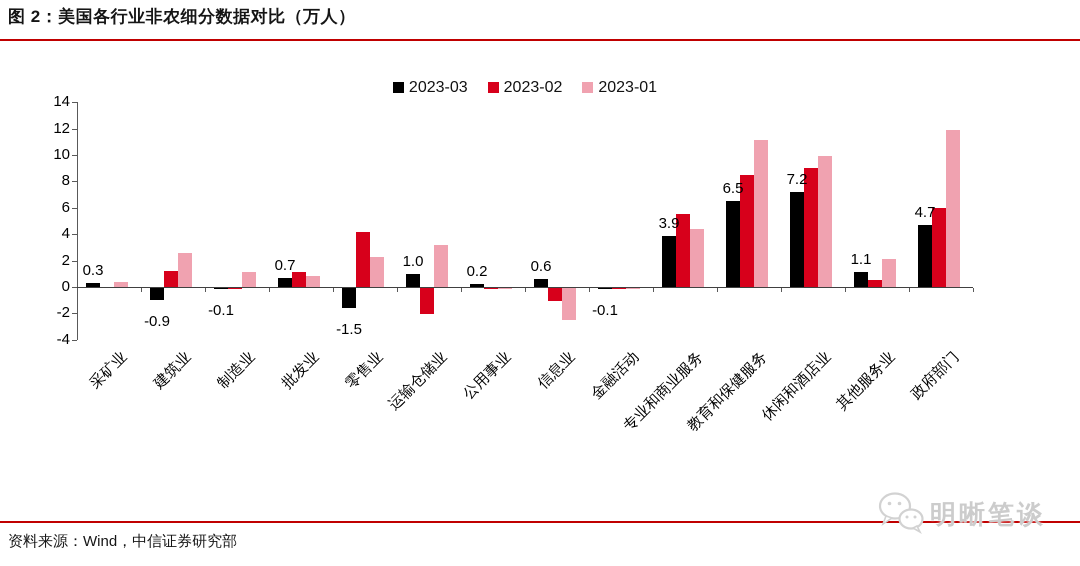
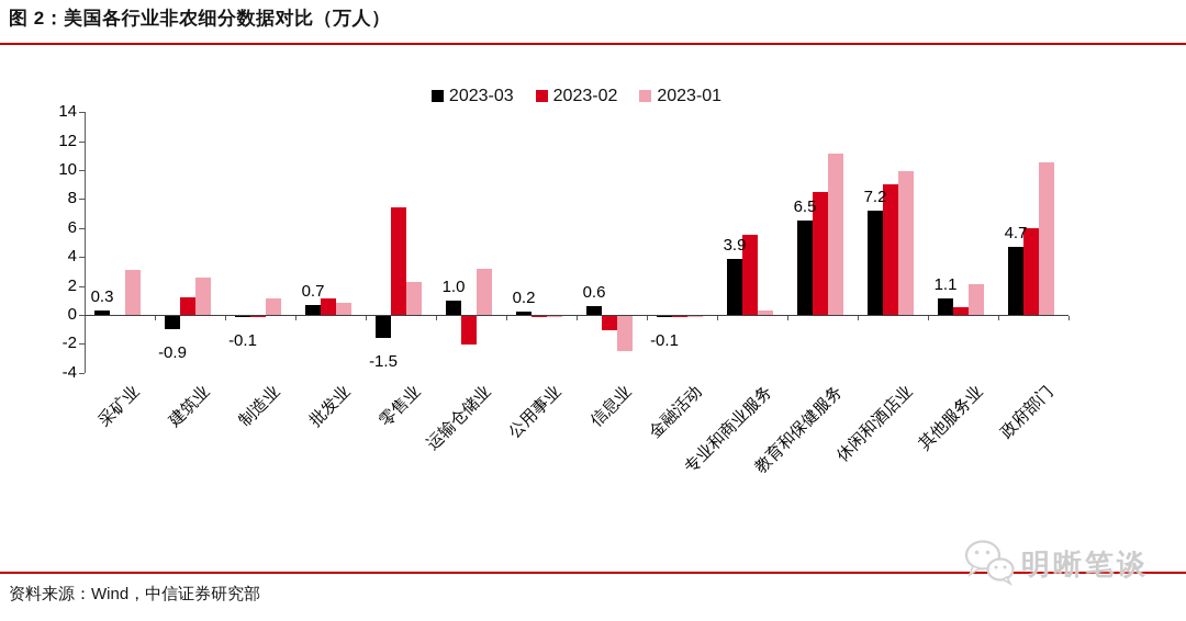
2023-01/采矿业: 0.4 -> 3.1
2023-02/零售业: 4.2 -> 7.4
2023-01/专业和商业服务: 4.4 -> 0.3
2023-01/政府部门: 11.9 -> 10.5
